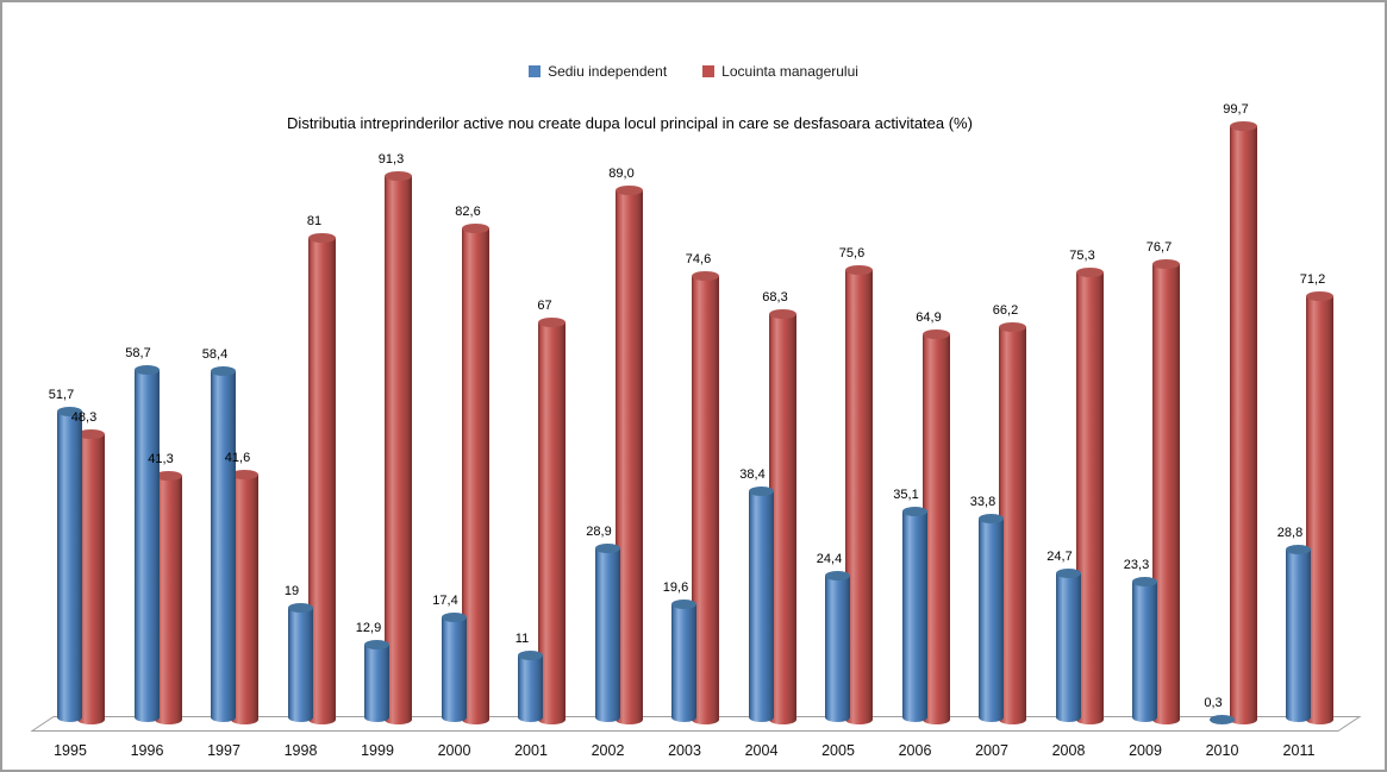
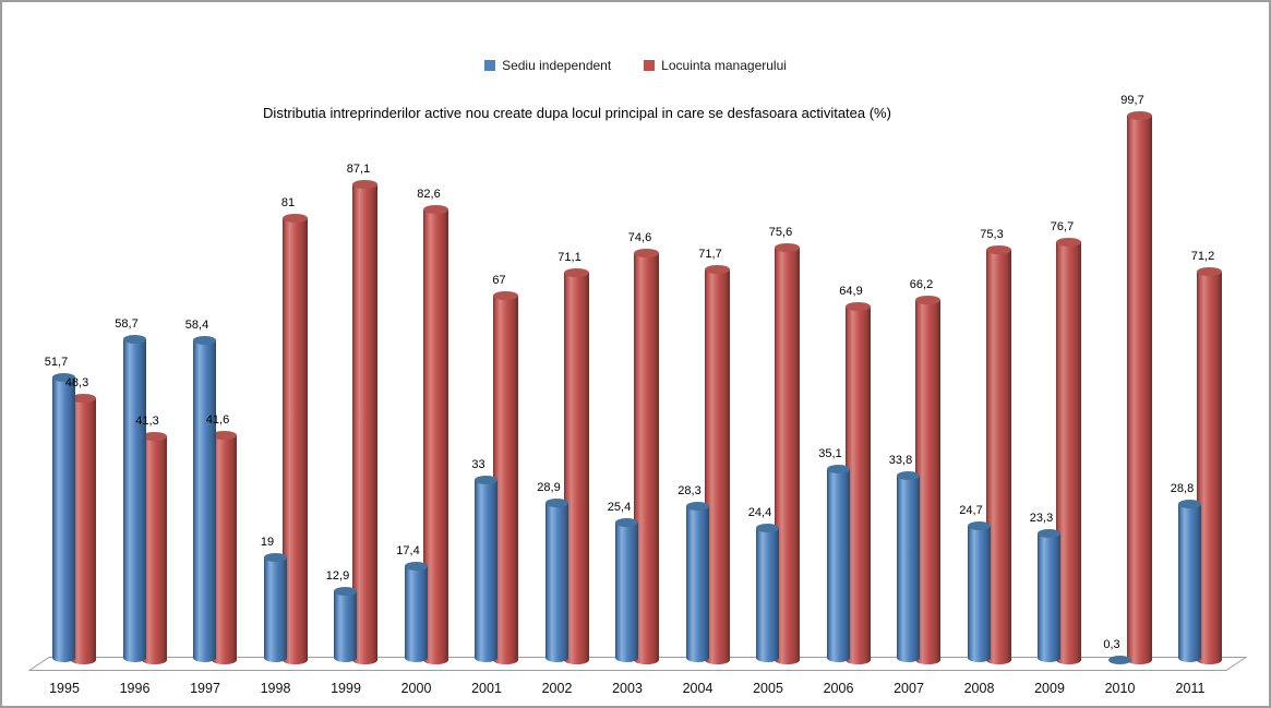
Locuinta managerului/1999: 91,3 -> 87,1
Sediu independent/2001: 11 -> 33
Locuinta managerului/2002: 89,0 -> 71,1
Sediu independent/2003: 19,6 -> 25,4
Sediu independent/2004: 38,4 -> 28,3
Locuinta managerului/2004: 68,3 -> 71,7
